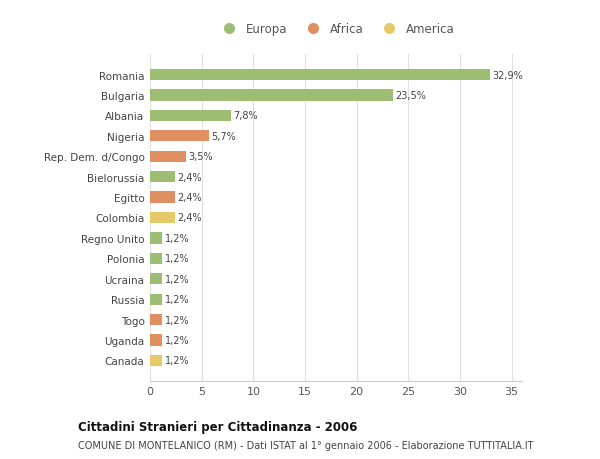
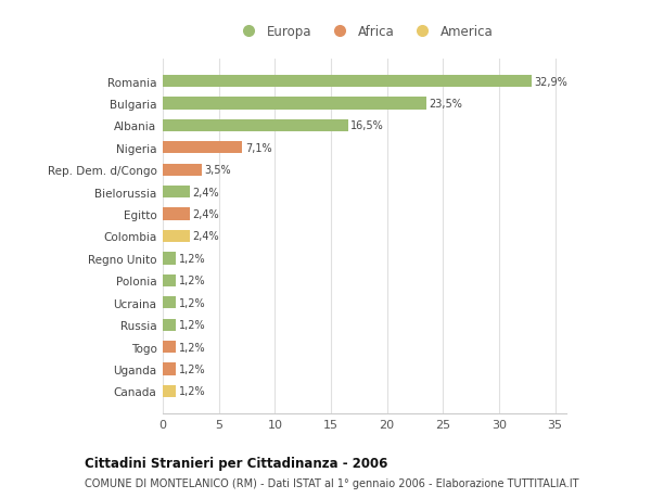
Albania: 7,8% -> 16,5%
Nigeria: 5,7% -> 7,1%
